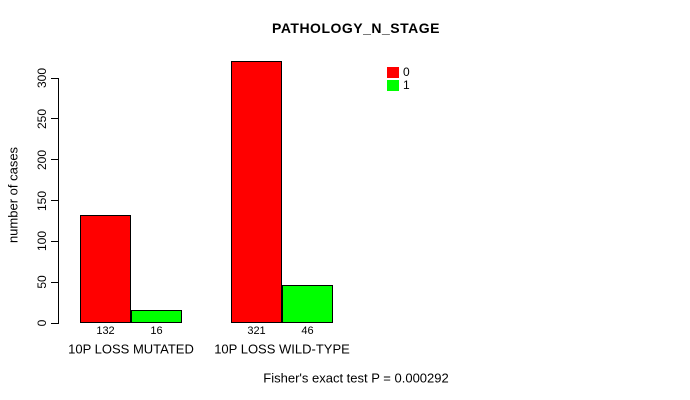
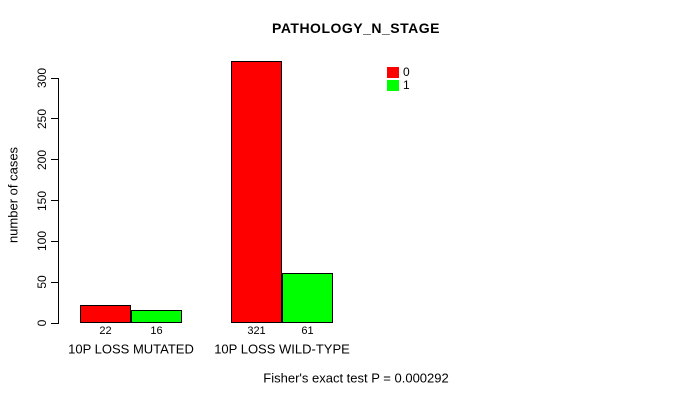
0/10P LOSS MUTATED: 132 -> 22
1/10P LOSS WILD-TYPE: 46 -> 61
